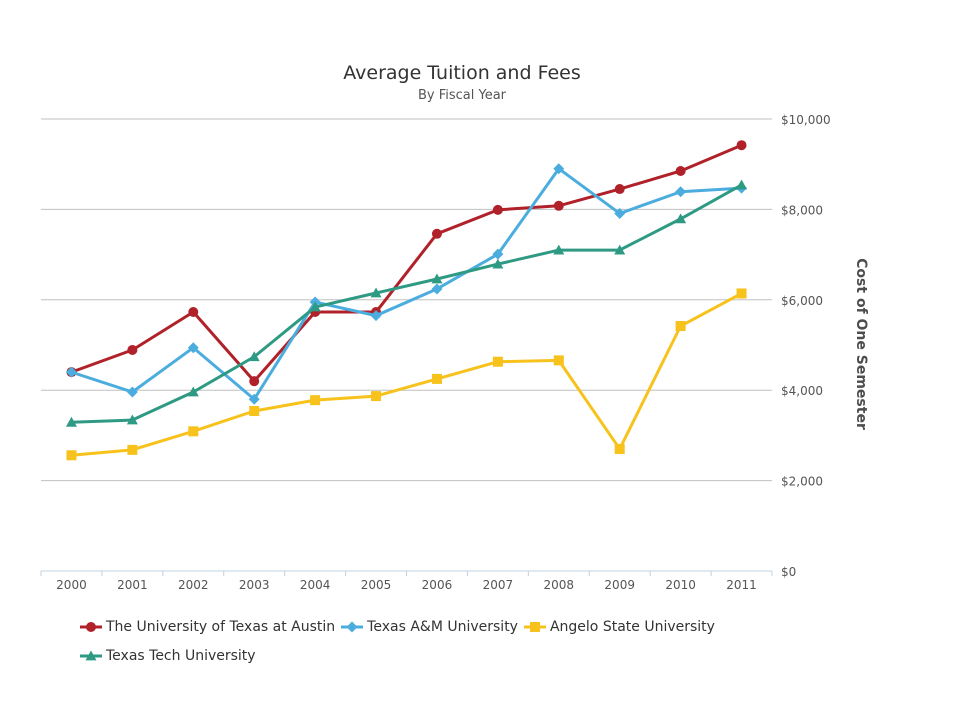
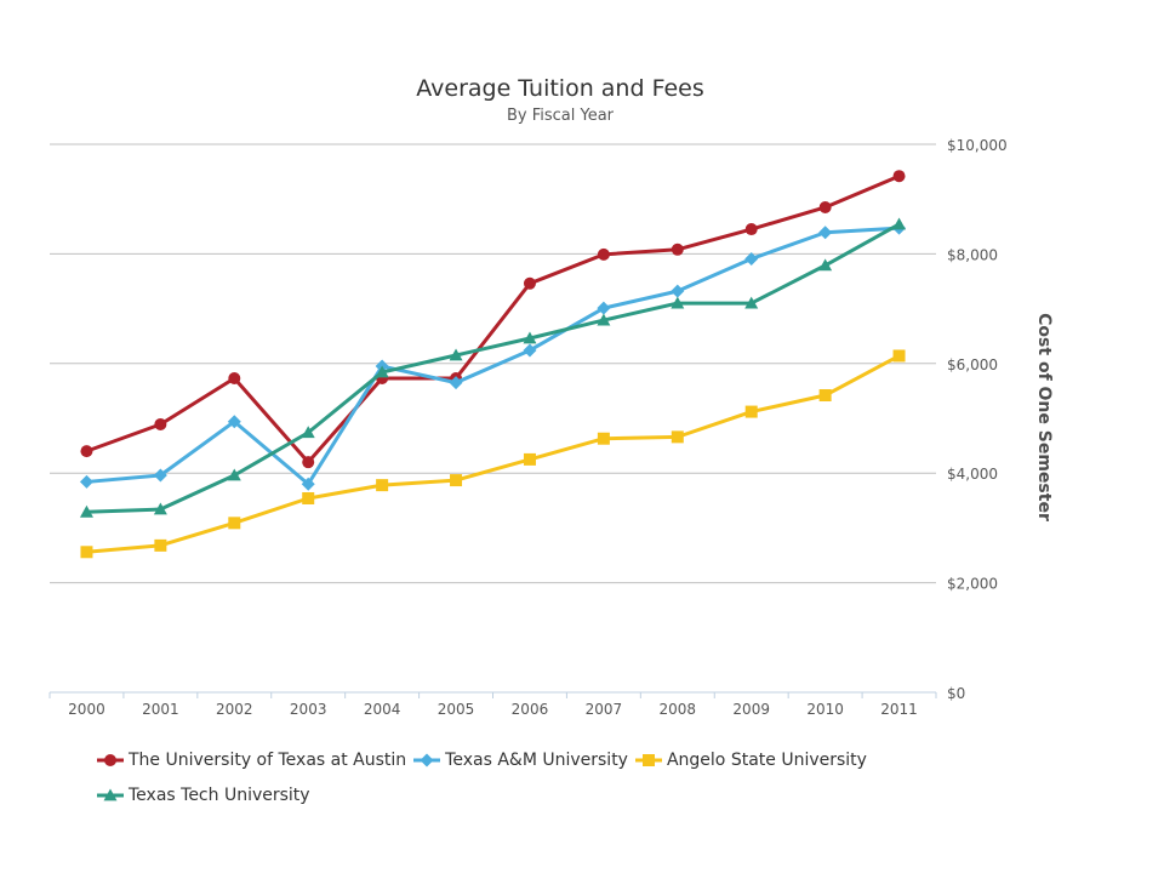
Texas A&M University/2000: $4400 -> $3800
Texas A&M University/2008: $8900 -> $7300
Angelo State University/2009: $2700 -> $5100
